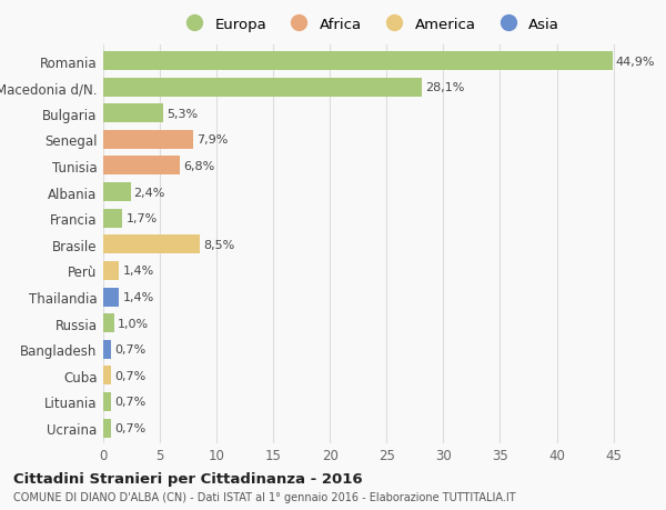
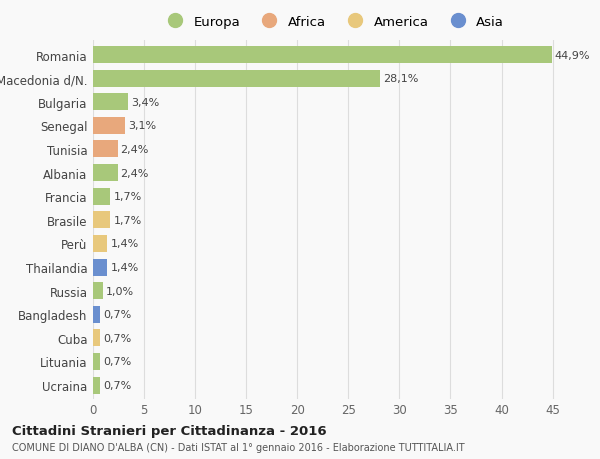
Bulgaria: 5,3% -> 3,4%
Senegal: 7,9% -> 3,1%
Tunisia: 6,8% -> 2,4%
Brasile: 8,5% -> 1,7%
